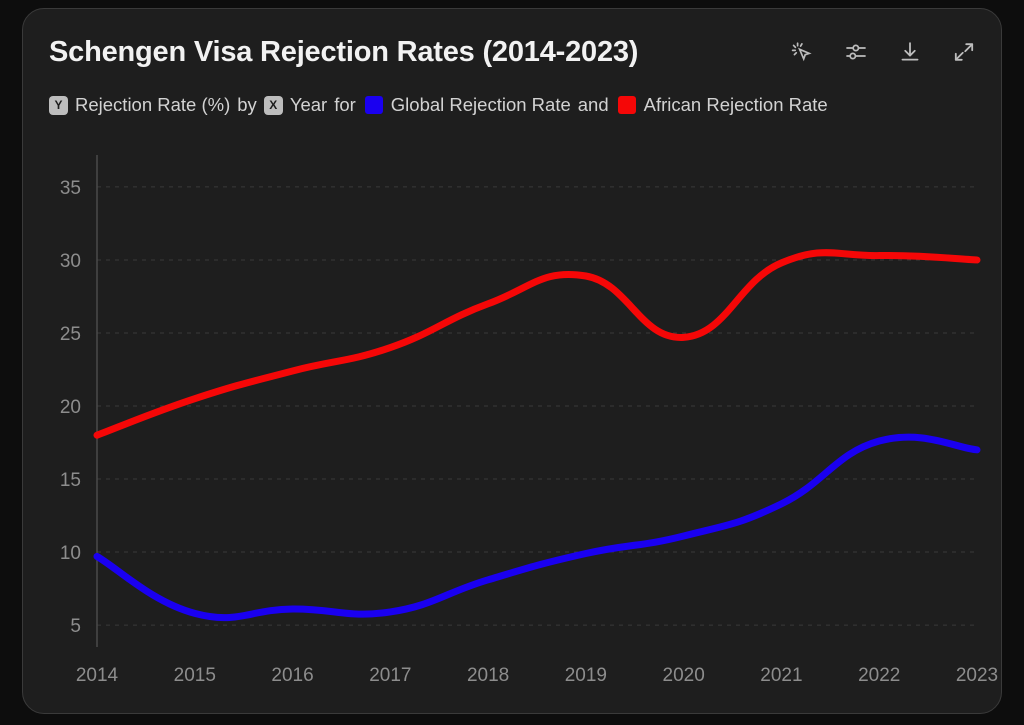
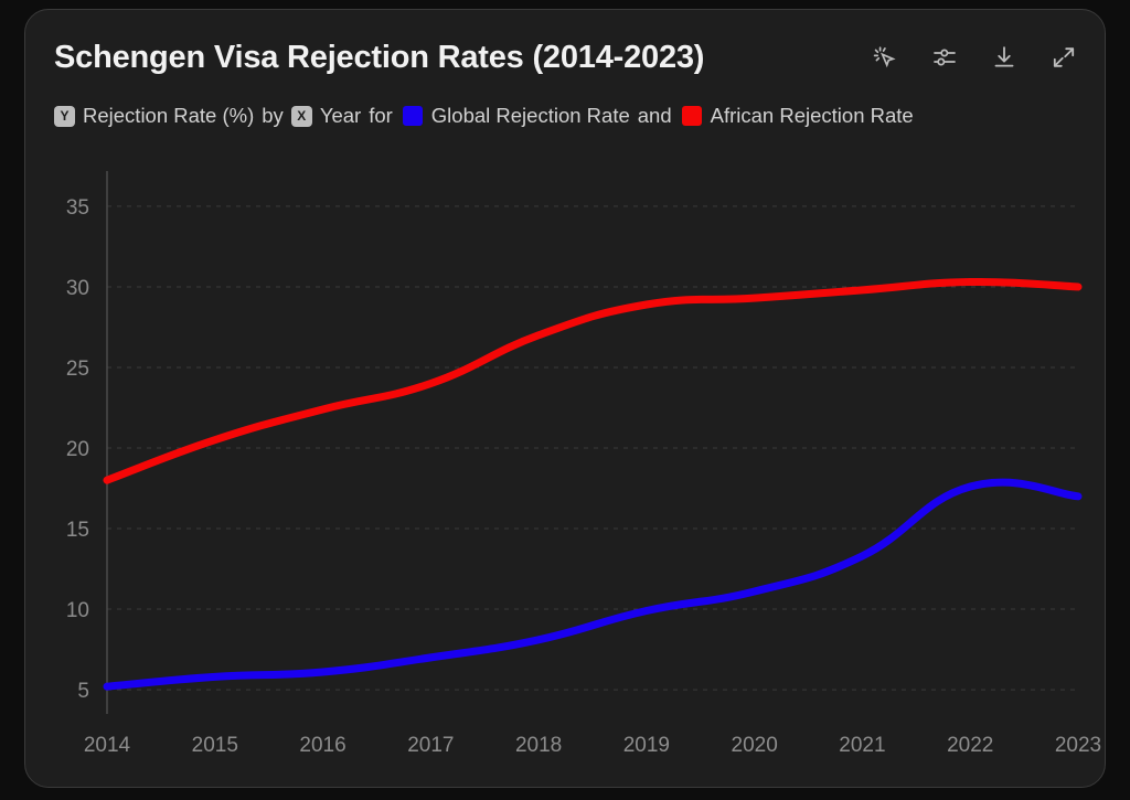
Global Rejection Rate/2014: 9.7 -> 5.2
Global Rejection Rate/2017: 5.9 -> 7.0
African Rejection Rate/2020: 24.7 -> 29.3
